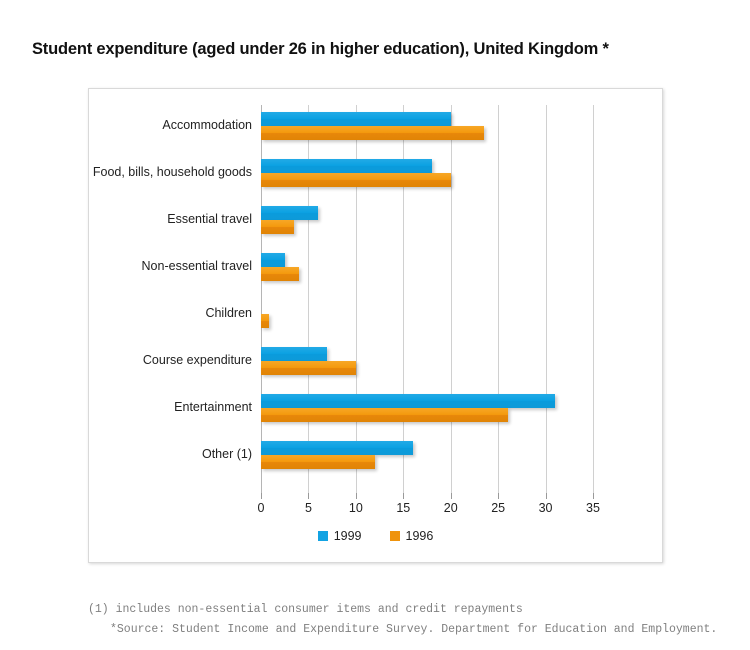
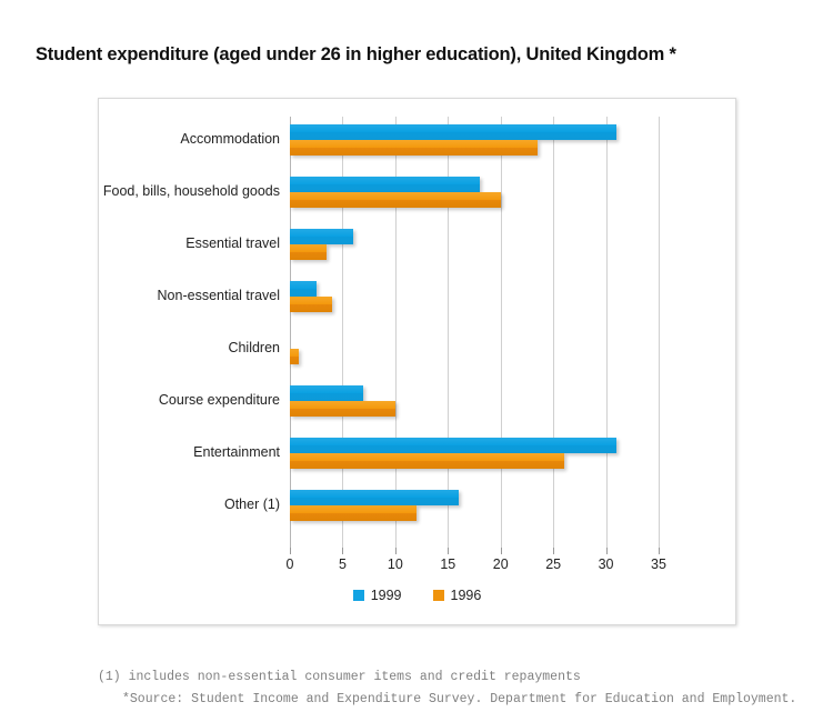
1999/Accommodation: 20 -> 31
